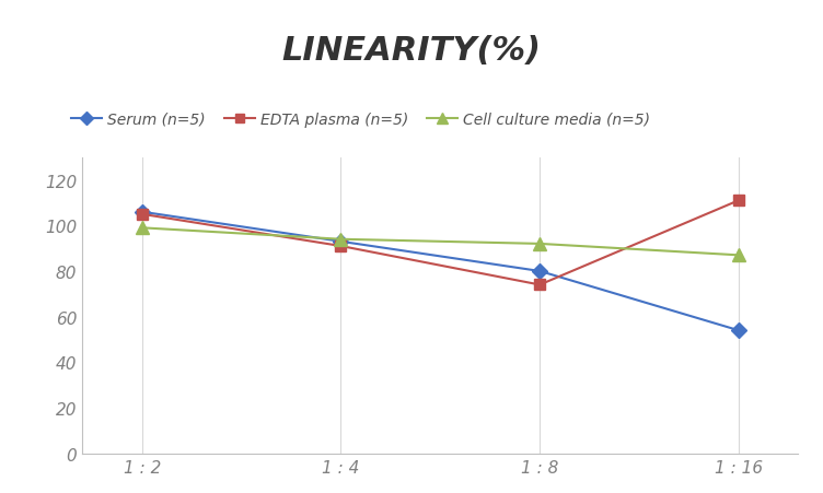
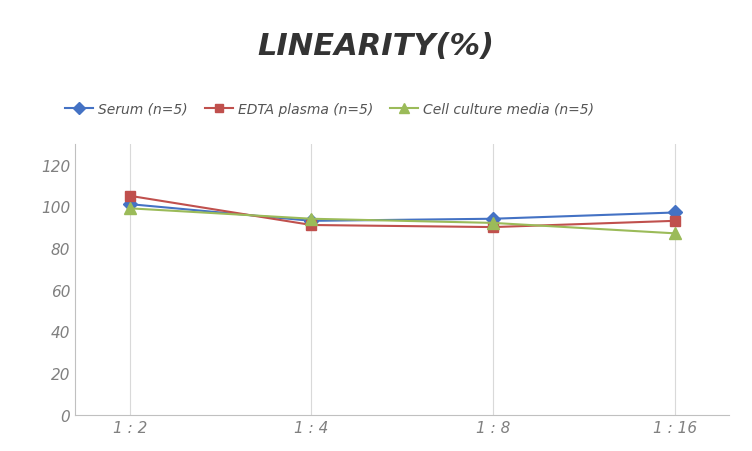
Serum (n=5)/1 : 2: 106 -> 101
Serum (n=5)/1 : 8: 80 -> 94
EDTA plasma (n=5)/1 : 8: 74 -> 90
Serum (n=5)/1 : 16: 54 -> 97
EDTA plasma (n=5)/1 : 16: 111 -> 93
